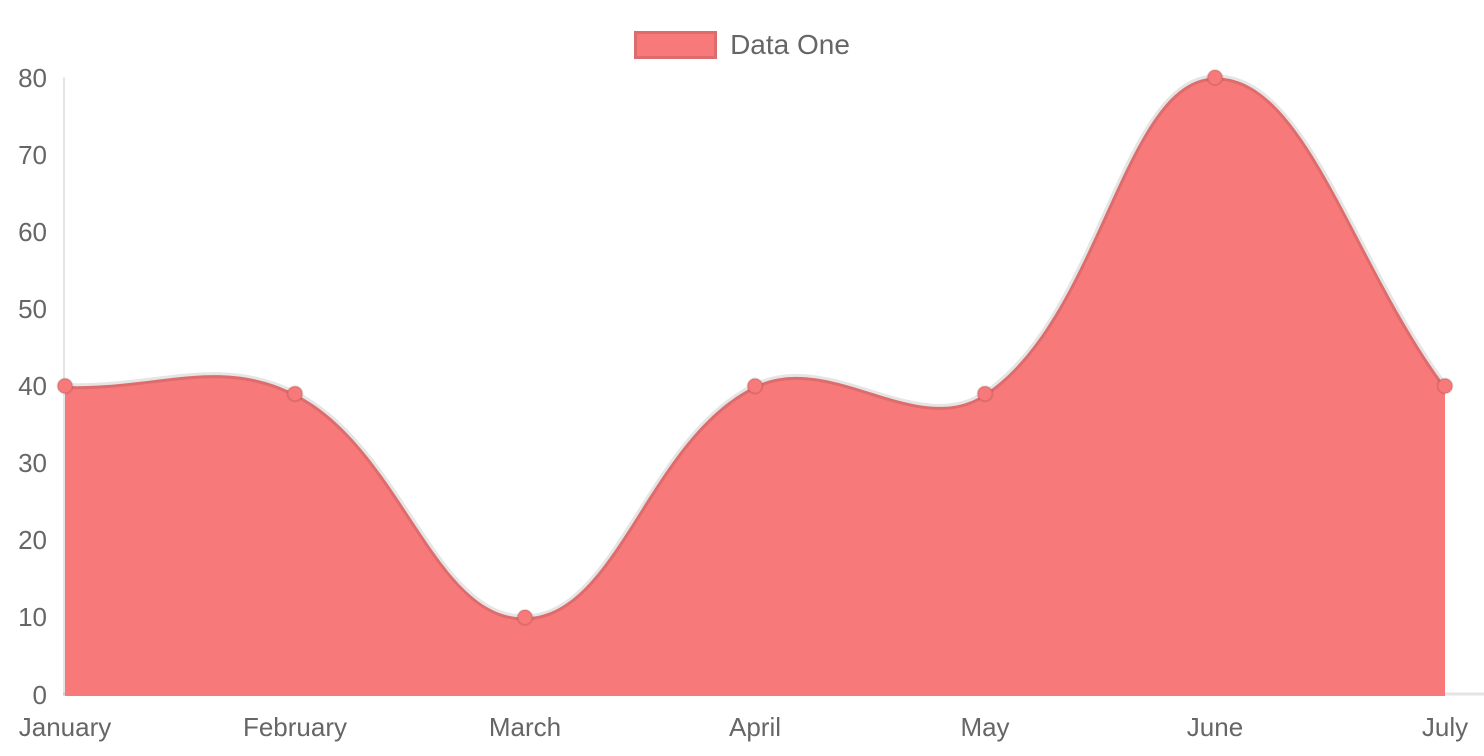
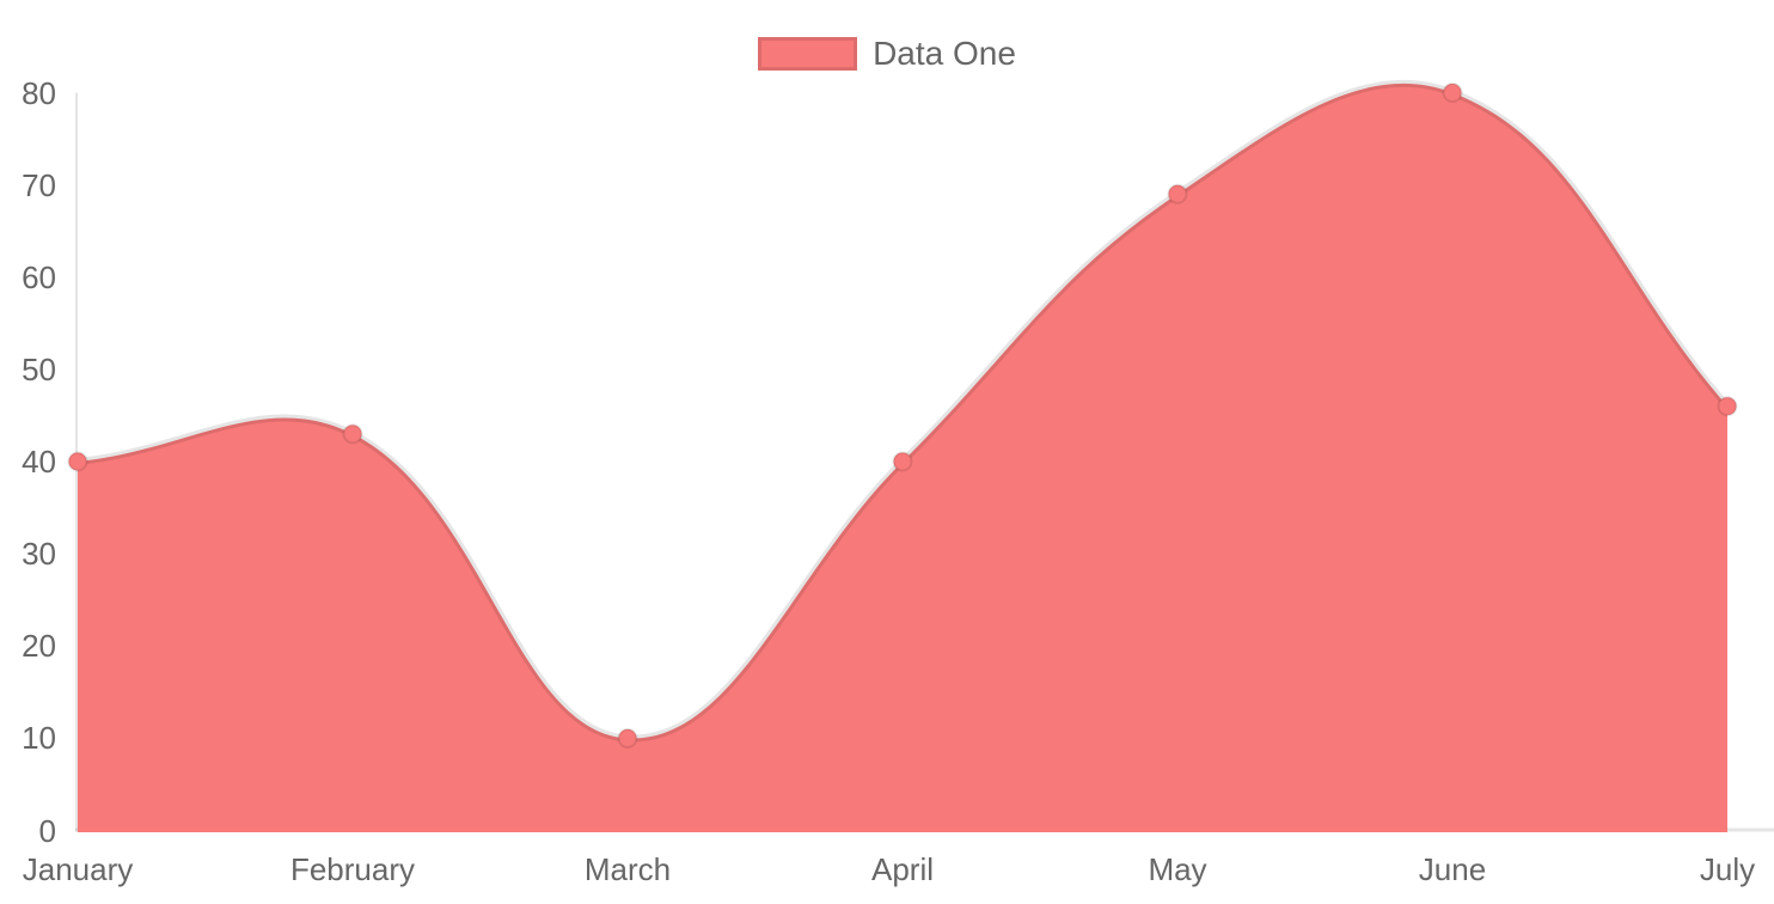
February: 39 -> 43
May: 39 -> 69
July: 40 -> 46
